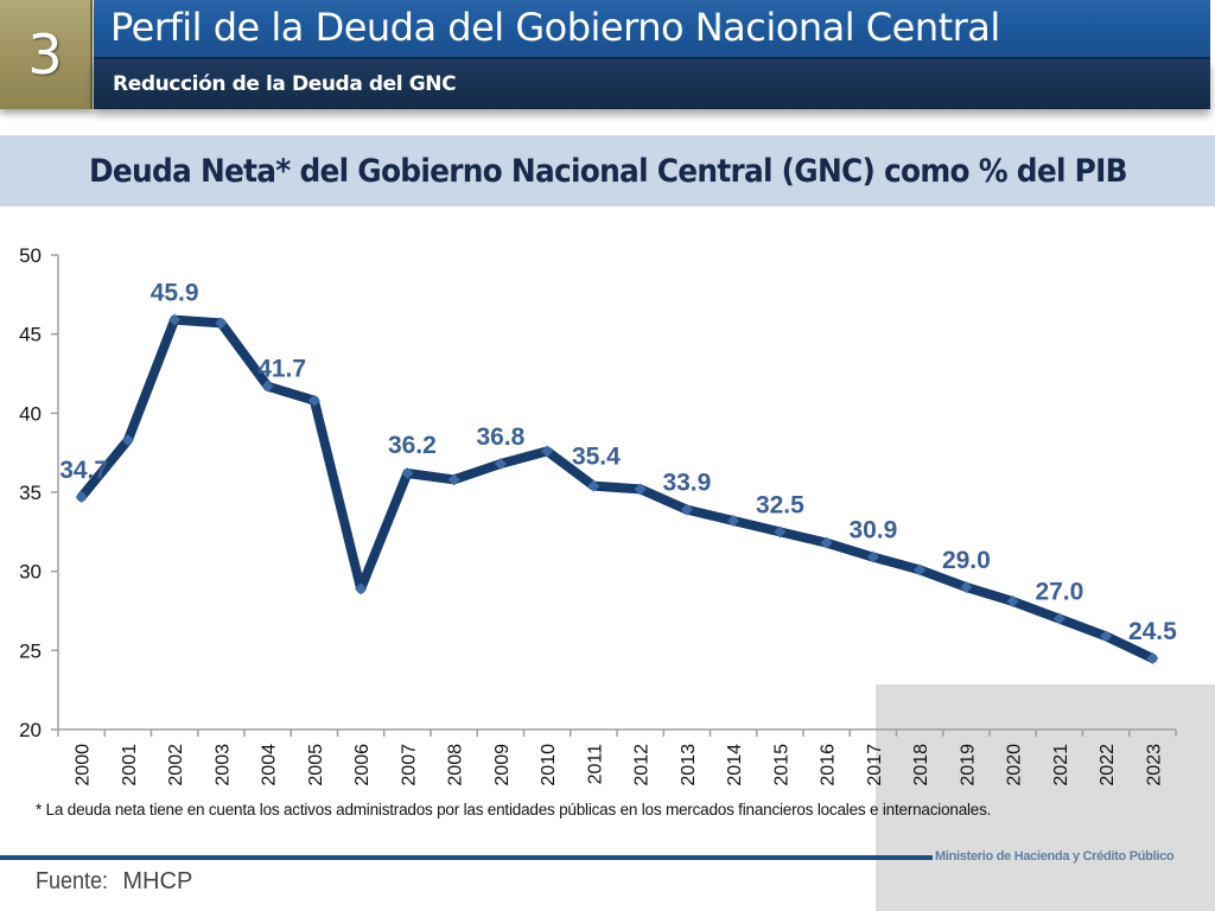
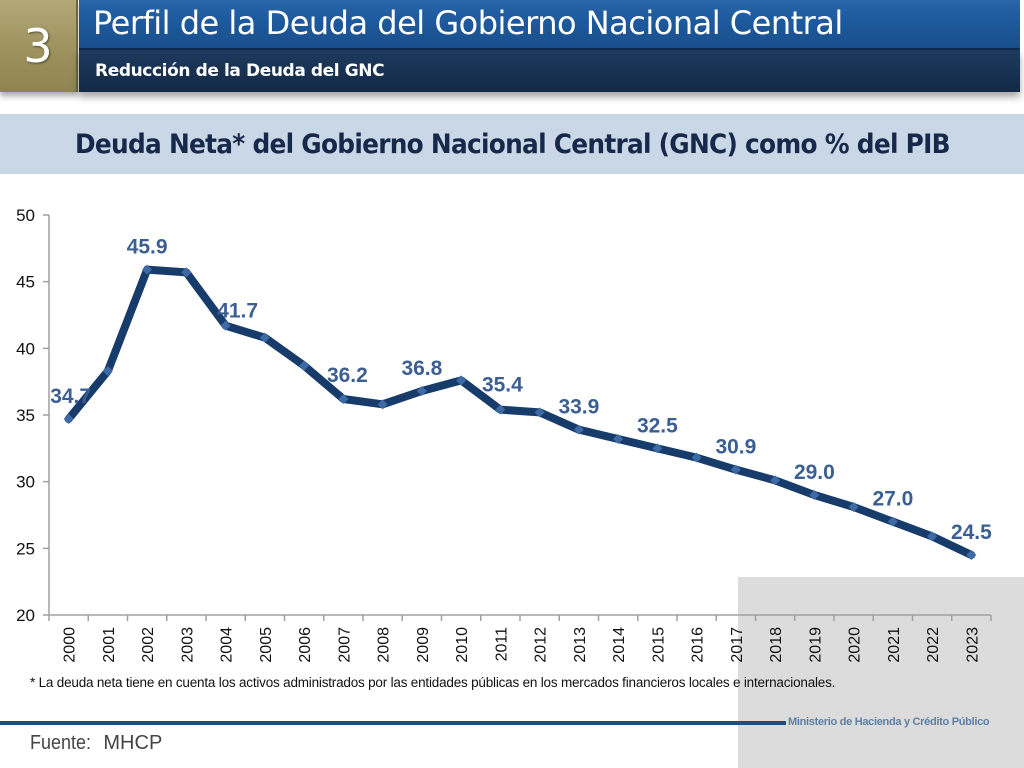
2006: 28.9 -> 38.7
